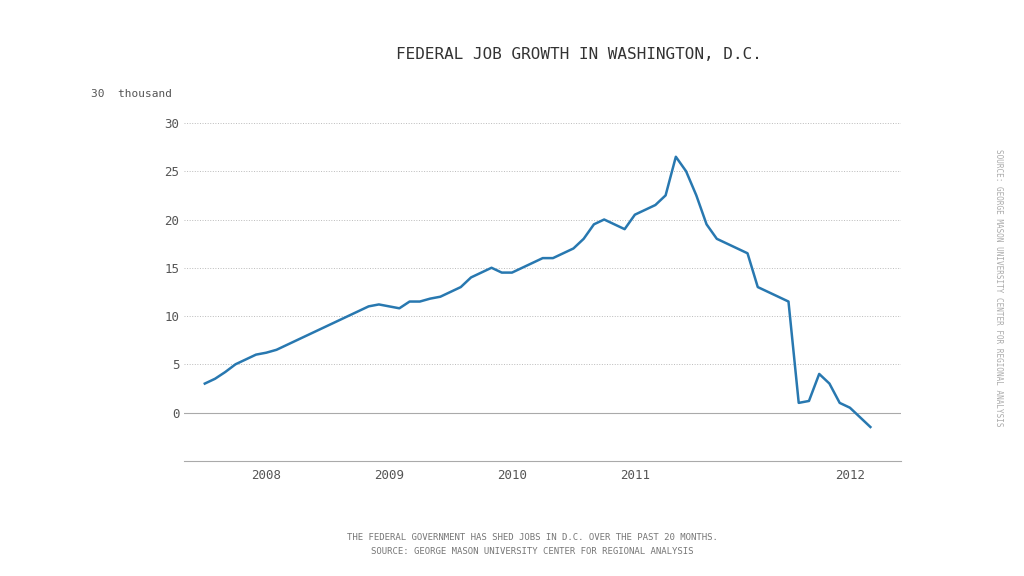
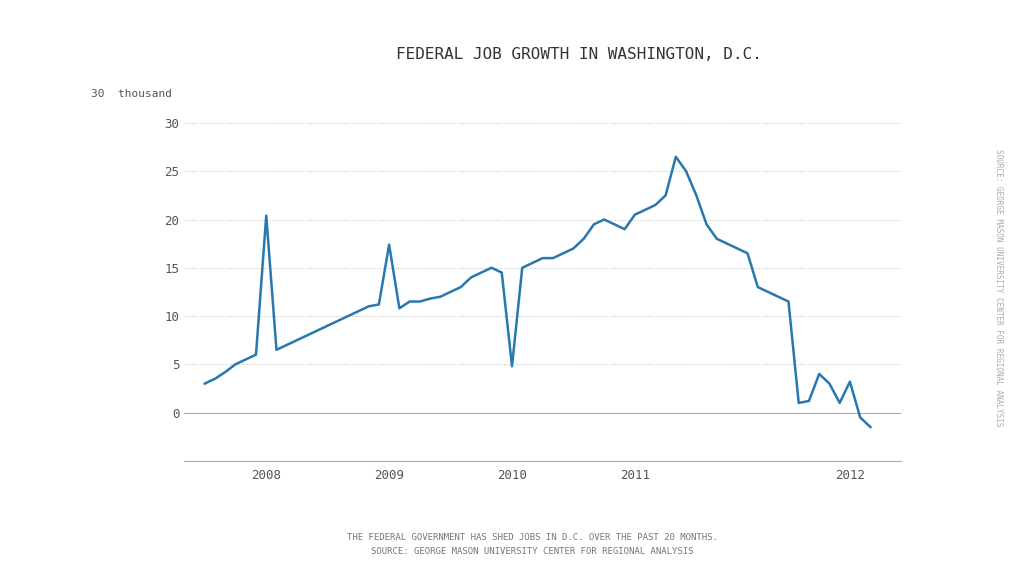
2008: 6.2 -> 20.4
2009: 11.0 -> 17.4
2010: 14.5 -> 4.8
2012: 0.5 -> 3.2
